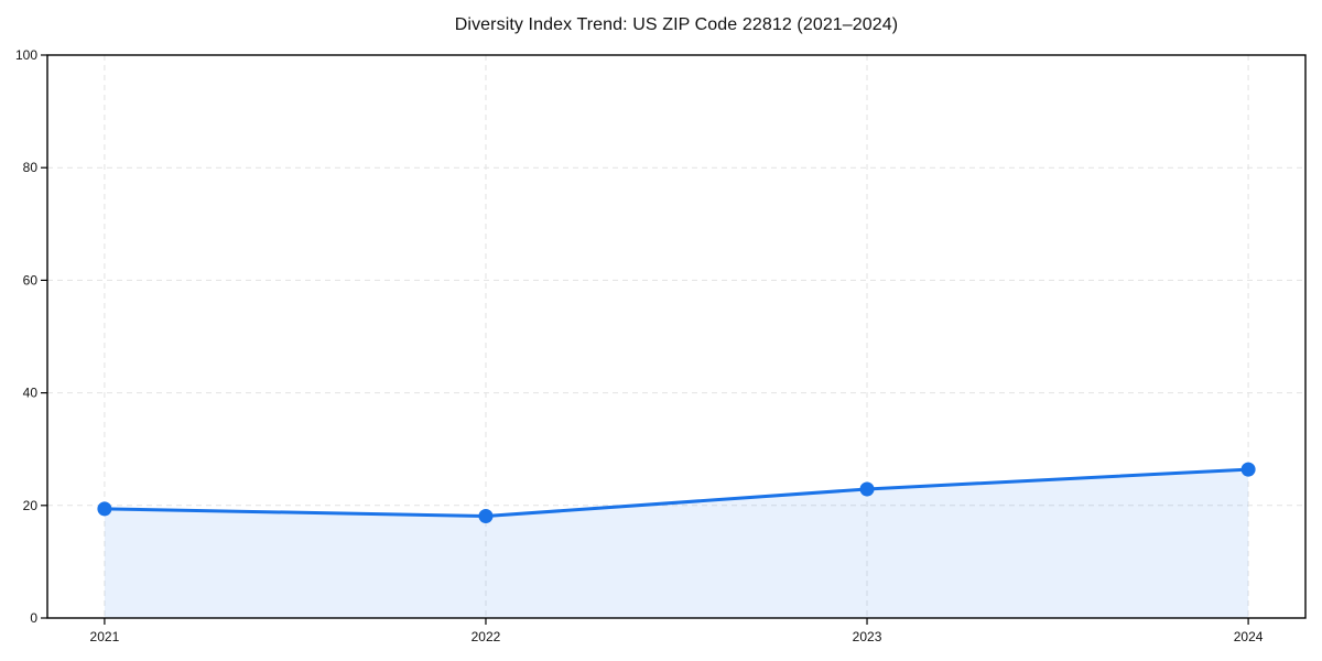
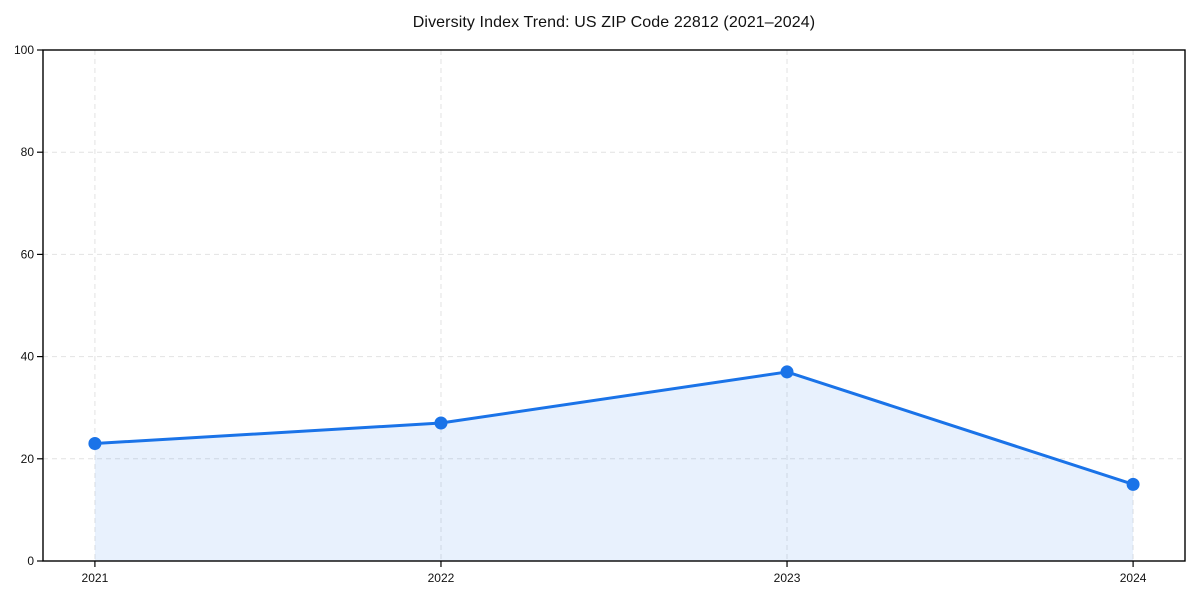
2021: 19 -> 23
2022: 18 -> 27
2023: 23 -> 37
2024: 26 -> 15
